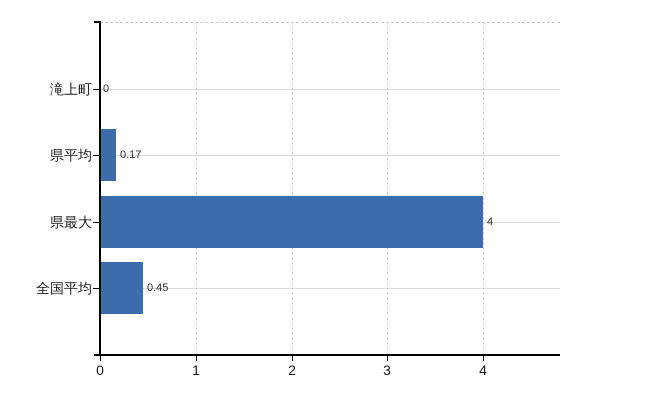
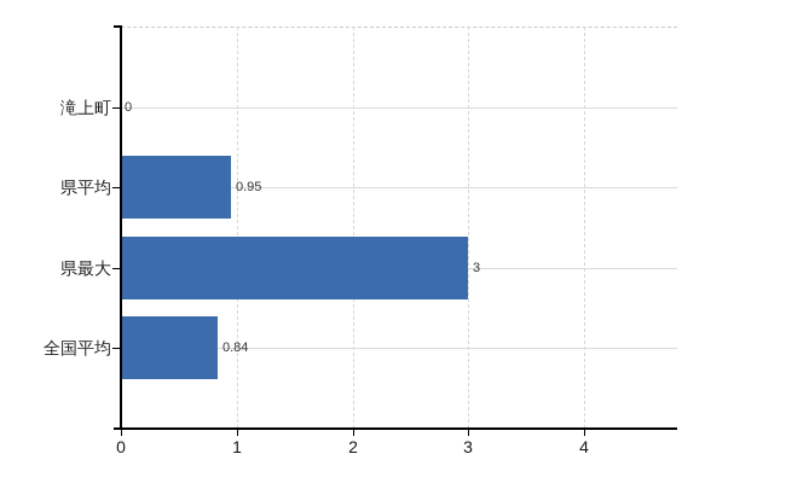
県平均: 0.17 -> 0.95
県最大: 4 -> 3
全国平均: 0.45 -> 0.84
